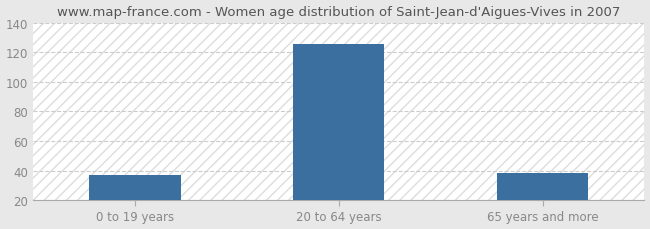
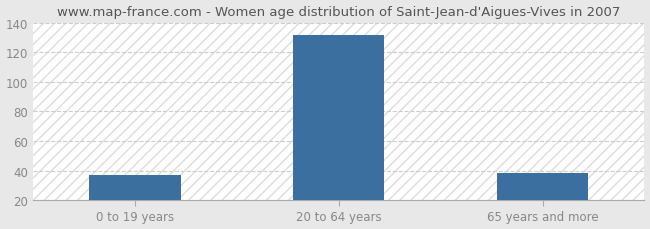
20 to 64 years: 126 -> 132
